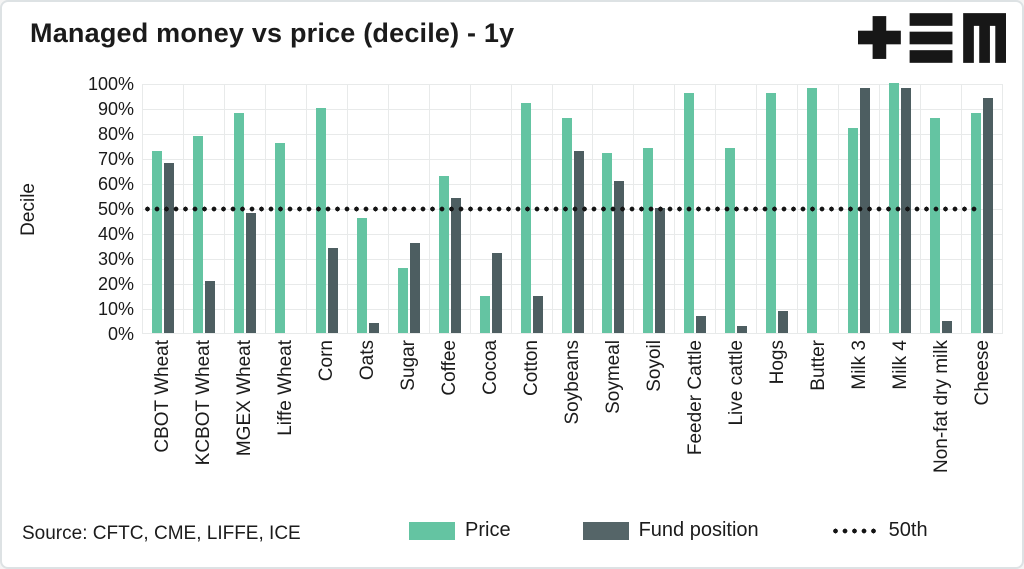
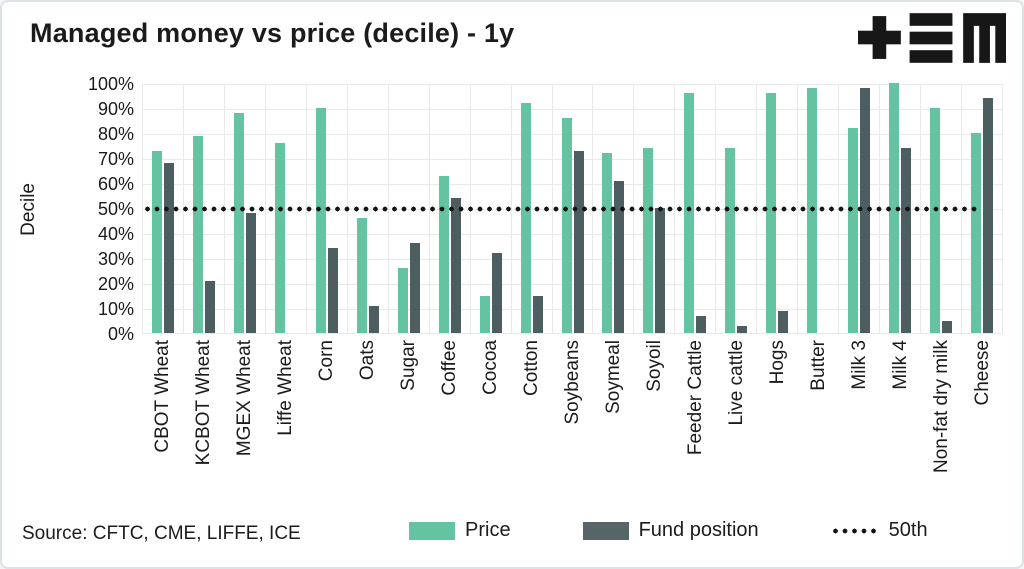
Fund position/Oats: 4% -> 11%
Fund position/Milk 4: 98% -> 74%
Price/Non-fat dry milk: 86% -> 90%
Price/Cheese: 88% -> 80%
